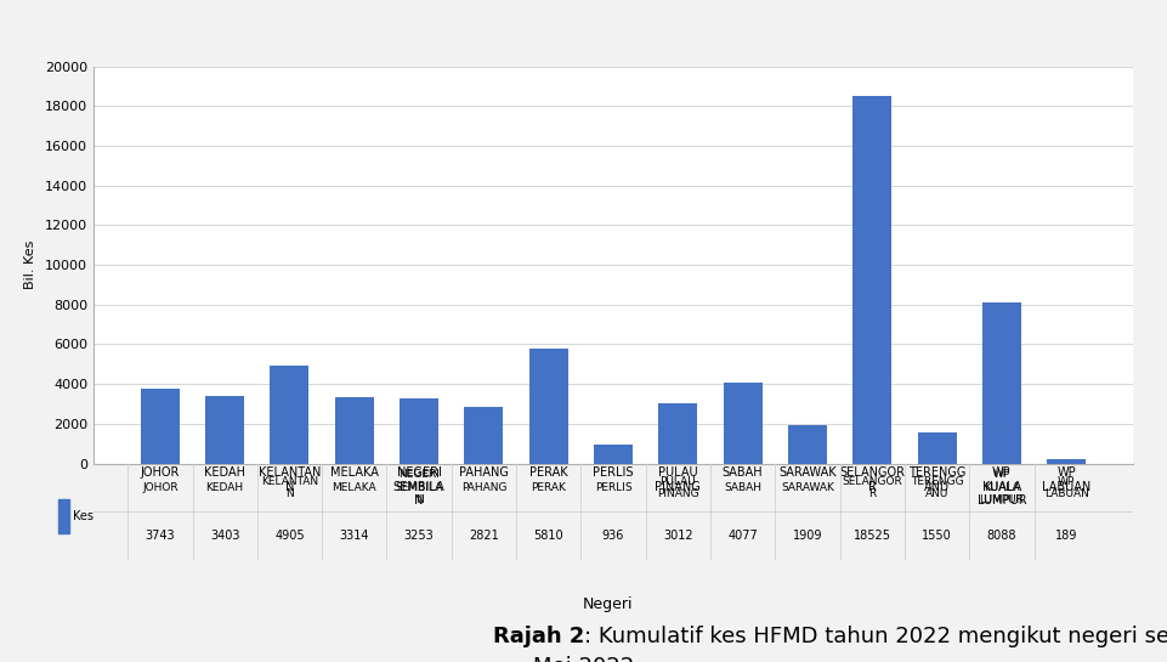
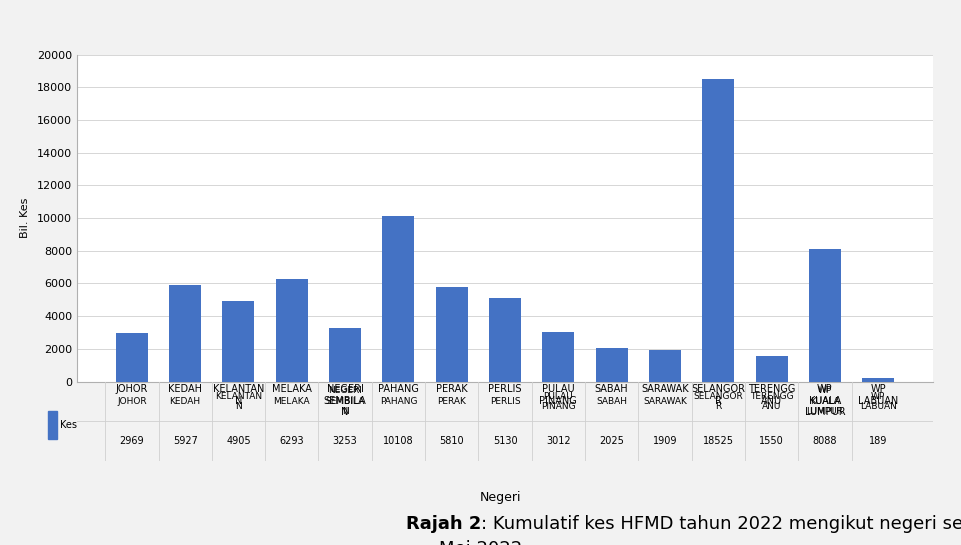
JOHOR: 3743 -> 2969
KEDAH: 3403 -> 5927
MELAKA: 3314 -> 6293
PAHANG: 2821 -> 10108
PERLIS: 936 -> 5130
SABAH: 4077 -> 2025
